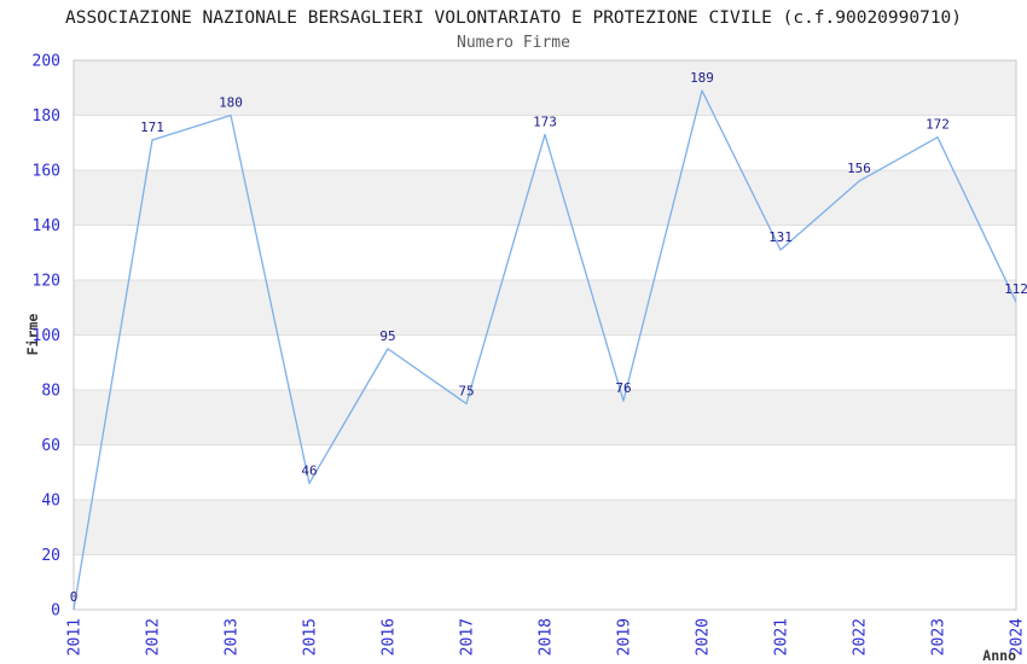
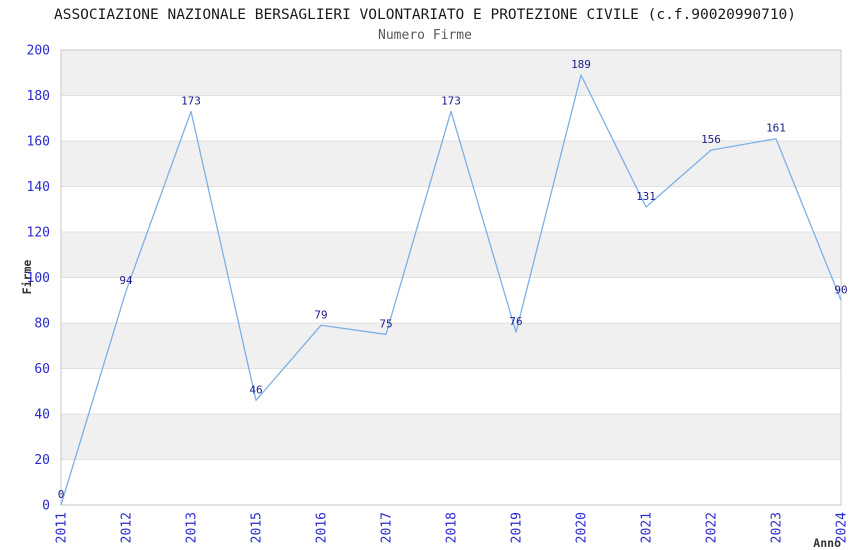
2012: 171 -> 94
2013: 180 -> 173
2016: 95 -> 79
2023: 172 -> 161
2024: 112 -> 90
